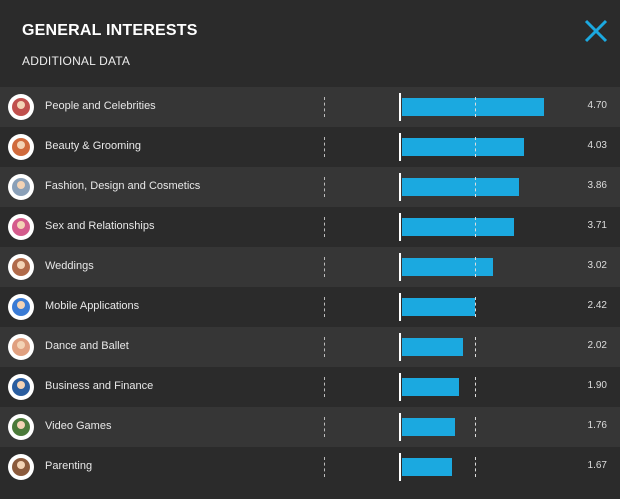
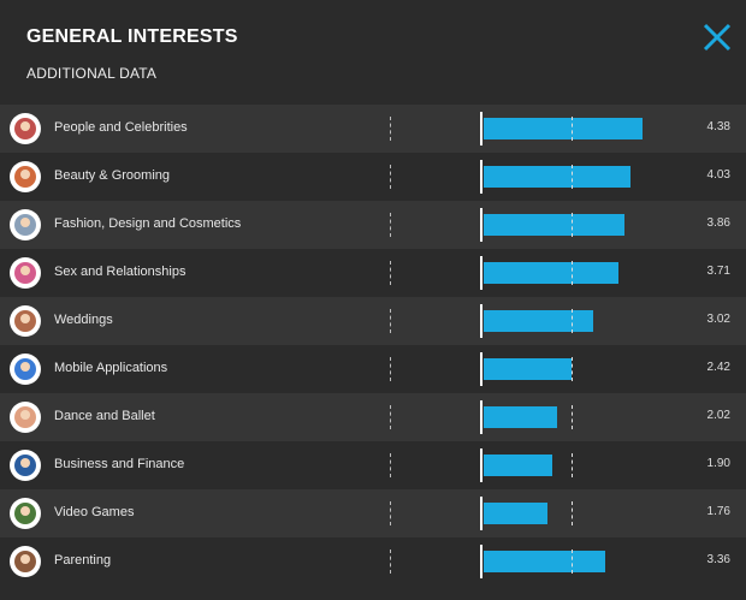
People and Celebrities: 4.70 -> 4.38
Parenting: 1.67 -> 3.36
